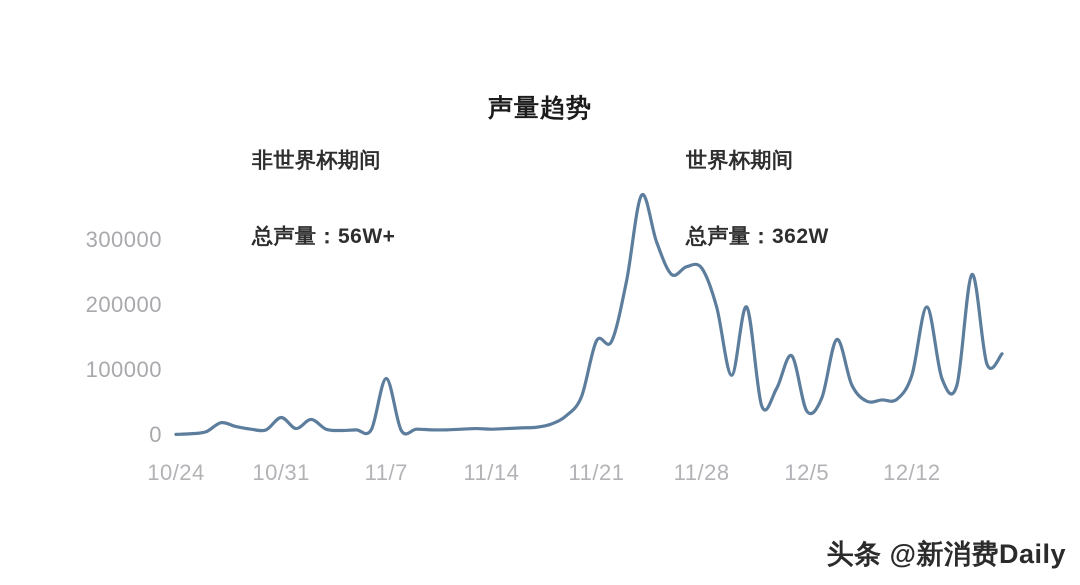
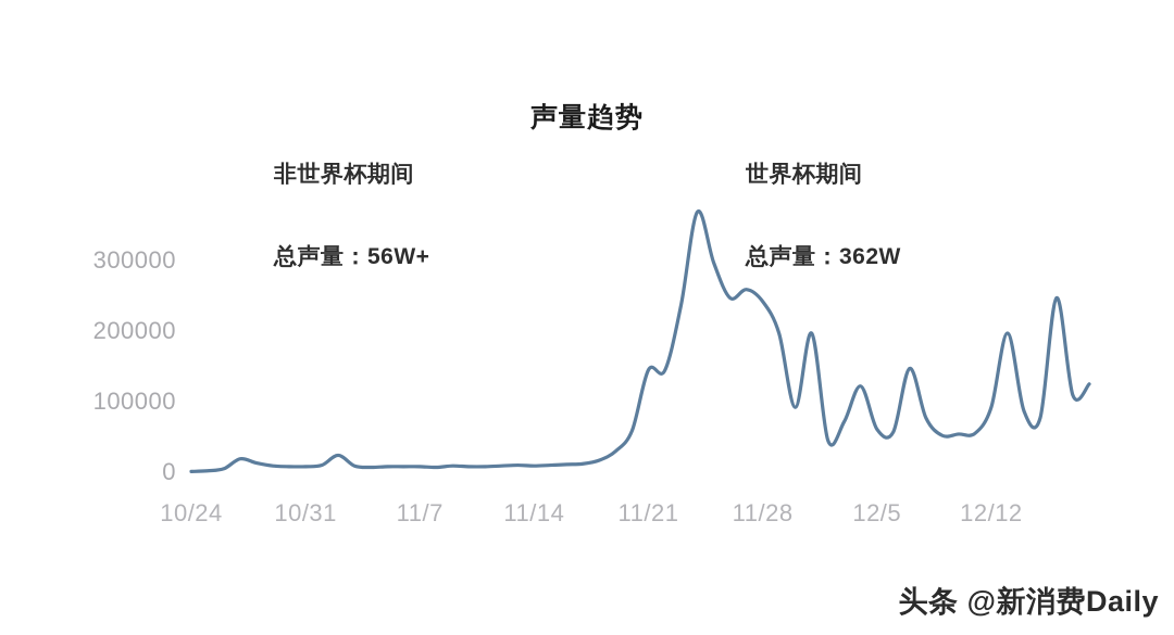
10/31: 30000 -> 10000
11/7: 90000 -> 10000
11/28: 260000 -> 240000
12/5: 40000 -> 60000
